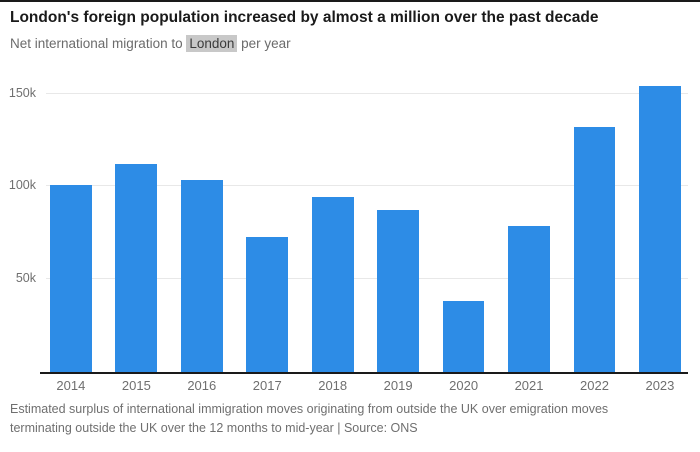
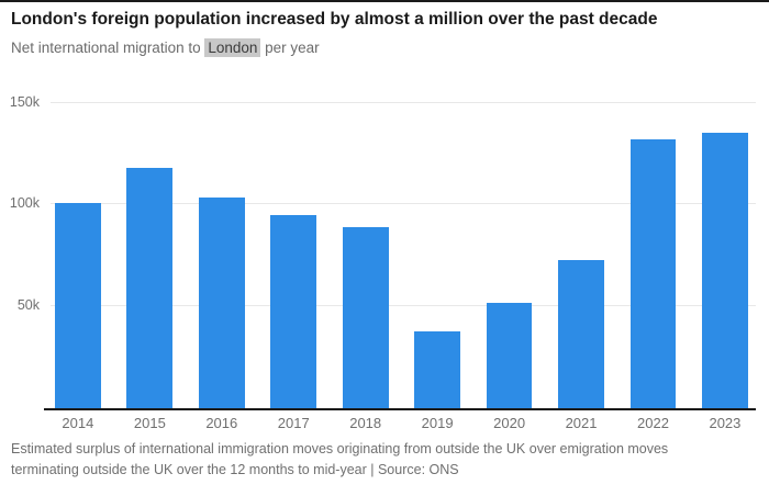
2015: 112k -> 118k
2017: 72k -> 95k
2018: 94k -> 89k
2019: 88k -> 38k
2020: 38k -> 52k
2021: 78k -> 73k
2023: 154k -> 135k
